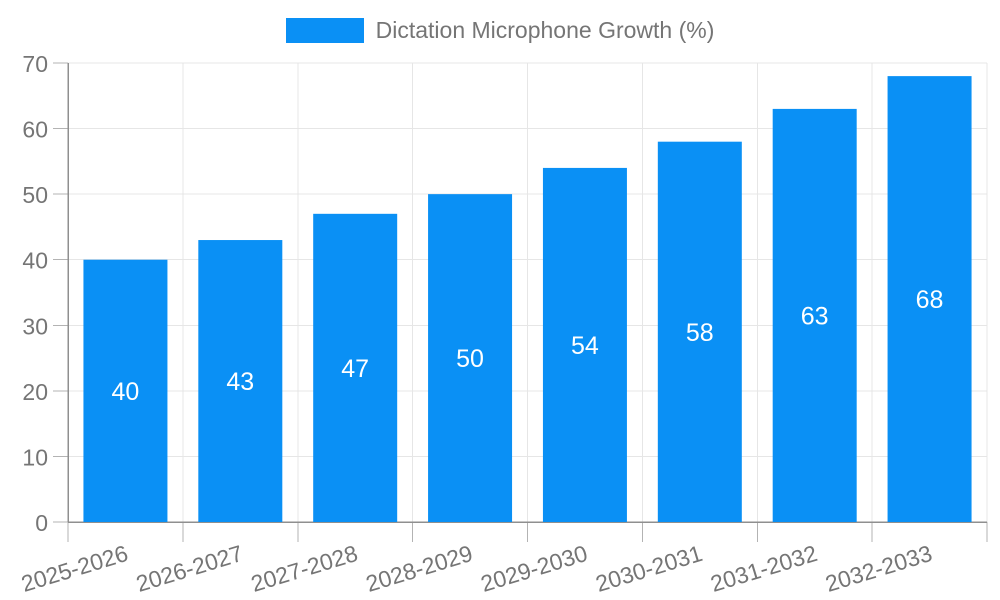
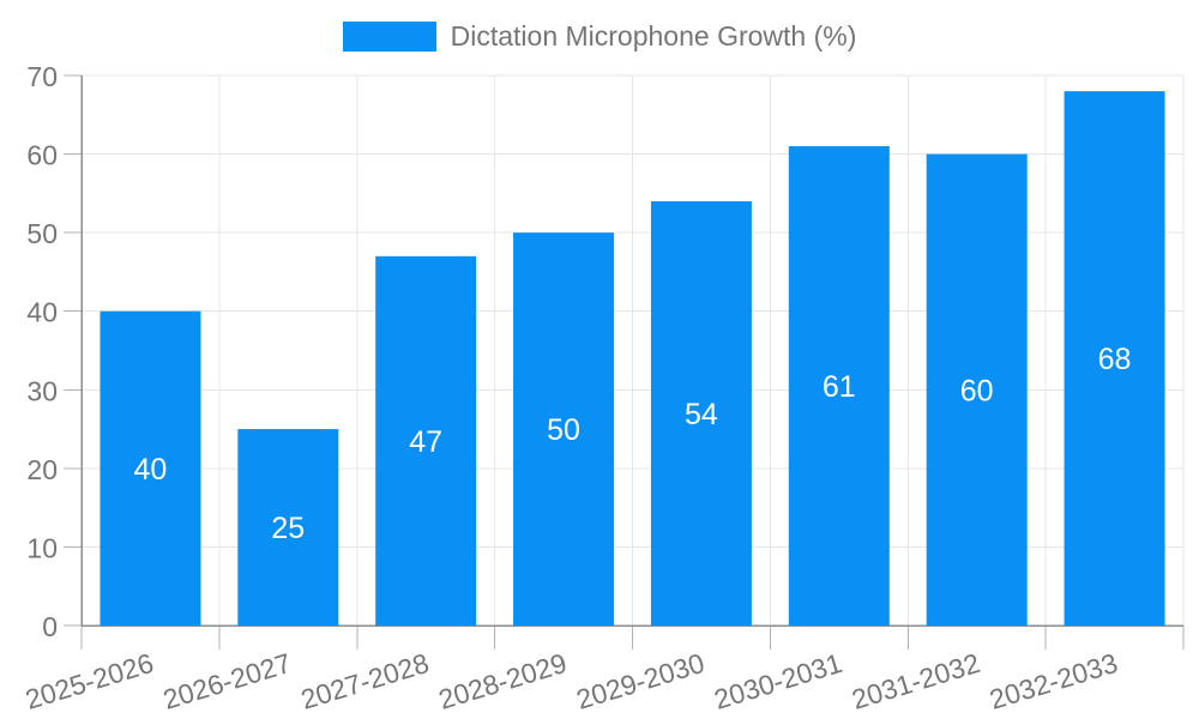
2026-2027: 43 -> 25
2030-2031: 58 -> 61
2031-2032: 63 -> 60
